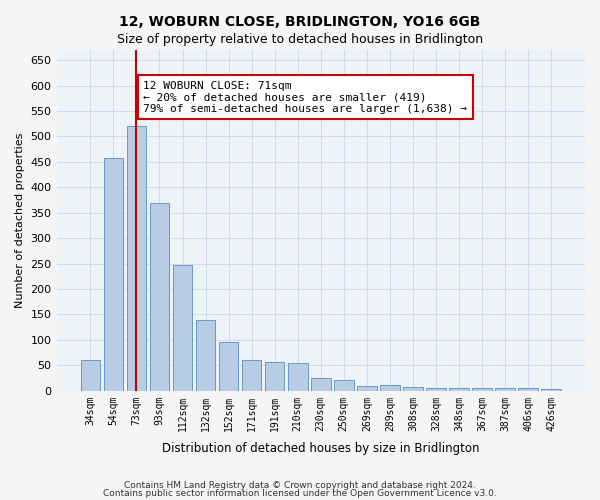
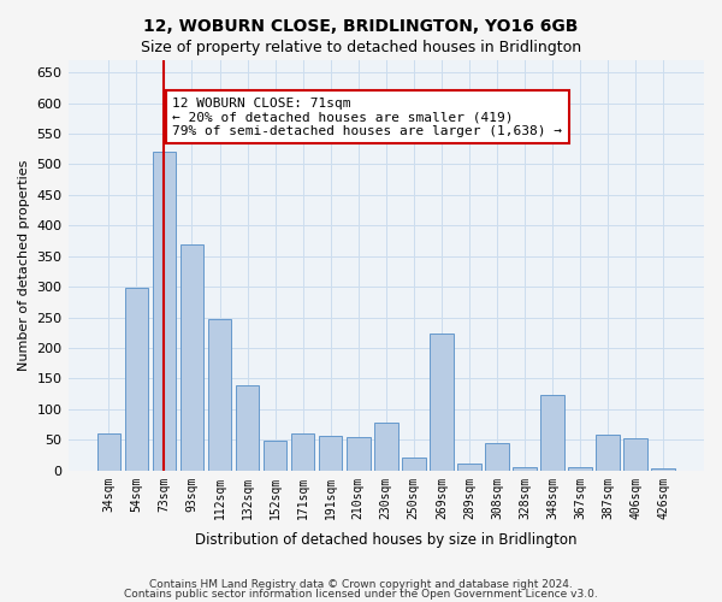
54sqm: 457 -> 298
152sqm: 95 -> 48
230sqm: 25 -> 78
269sqm: 10 -> 224
308sqm: 7 -> 44
348sqm: 6 -> 124
387sqm: 5 -> 58
406sqm: 5 -> 52
